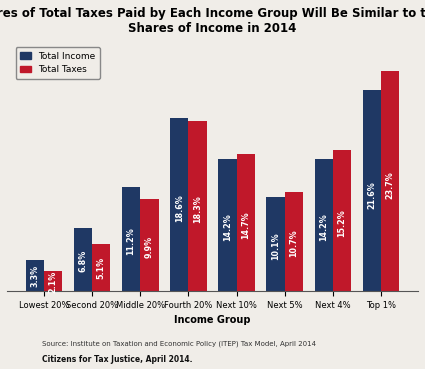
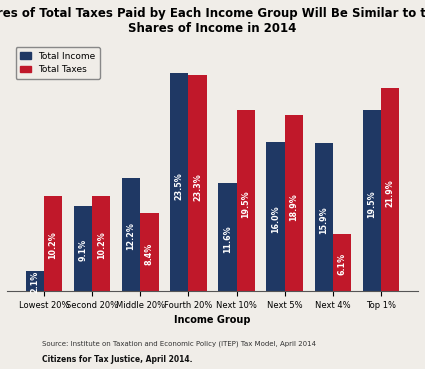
Total Income/Lowest 20%: 3.3% -> 2.1%
Total Taxes/Lowest 20%: 2.1% -> 10.2%
Total Income/Second 20%: 6.8% -> 9.1%
Total Taxes/Second 20%: 5.1% -> 10.2%
Total Income/Middle 20%: 11.2% -> 12.2%
Total Taxes/Middle 20%: 9.9% -> 8.4%
Total Income/Fourth 20%: 18.6% -> 23.5%
Total Taxes/Fourth 20%: 18.3% -> 23.3%
Total Income/Next 10%: 14.2% -> 11.6%
Total Taxes/Next 10%: 14.7% -> 19.5%
Total Income/Next 5%: 10.1% -> 16.0%
Total Taxes/Next 5%: 10.7% -> 18.9%
Total Income/Next 4%: 14.2% -> 15.9%
Total Taxes/Next 4%: 15.2% -> 6.1%
Total Income/Top 1%: 21.6% -> 19.5%
Total Taxes/Top 1%: 23.7% -> 21.9%
